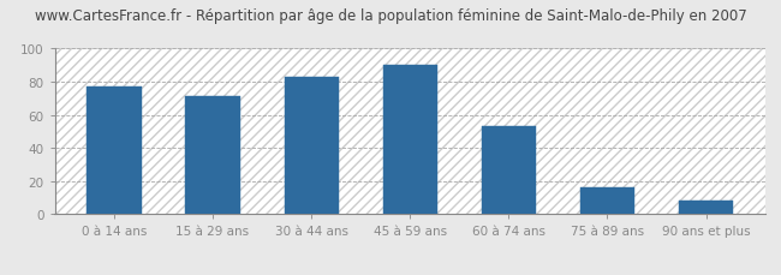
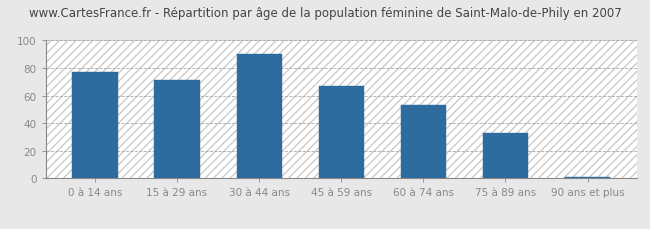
30 à 44 ans: 83 -> 90
45 à 59 ans: 90 -> 67
75 à 89 ans: 16 -> 33
90 ans et plus: 8 -> 1
